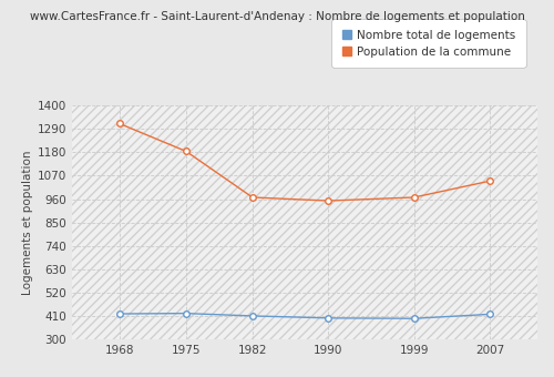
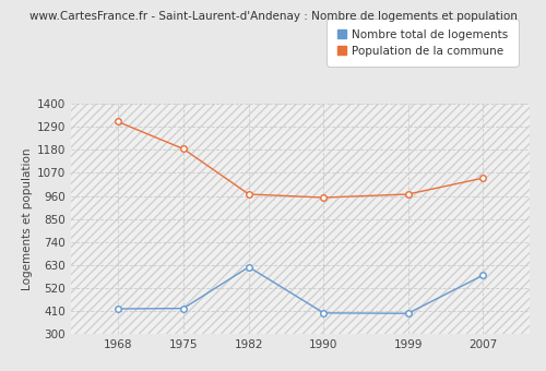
Nombre total de logements/1982: 410 -> 620
Nombre total de logements/2007: 420 -> 580
